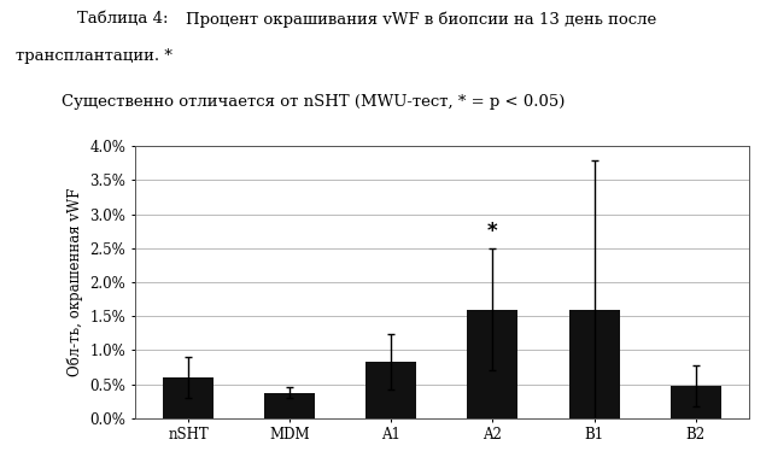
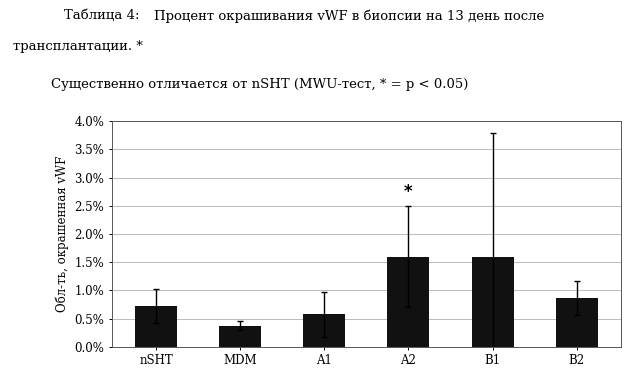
nSHT: 0.60% -> 0.72%
A1: 0.83% -> 0.58%
B2: 0.47% -> 0.86%
